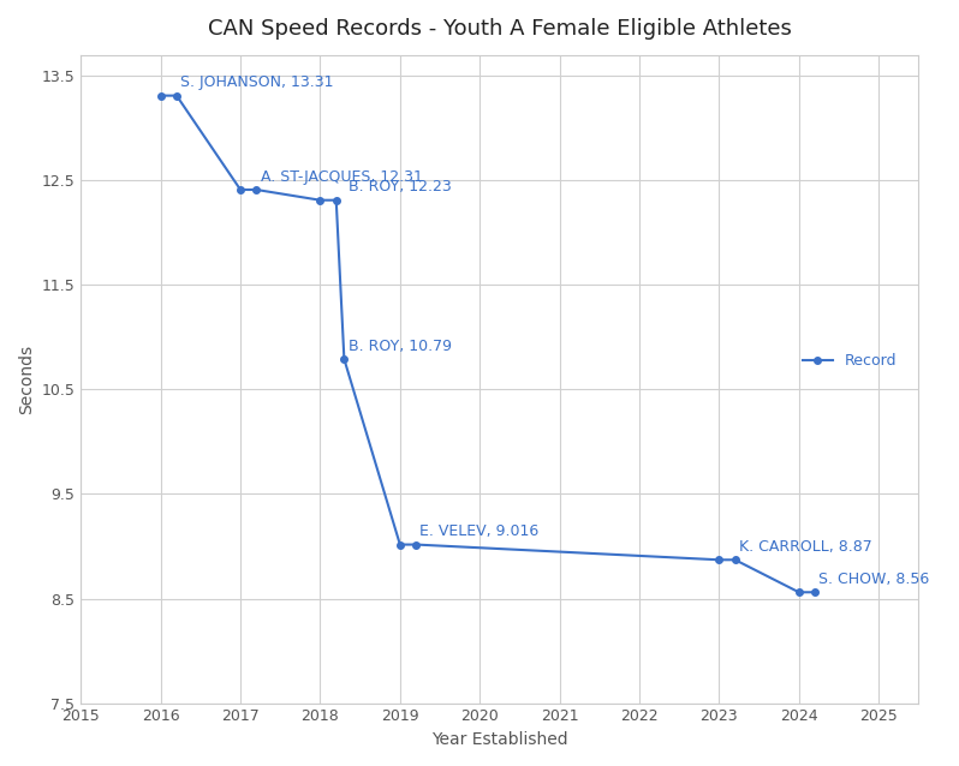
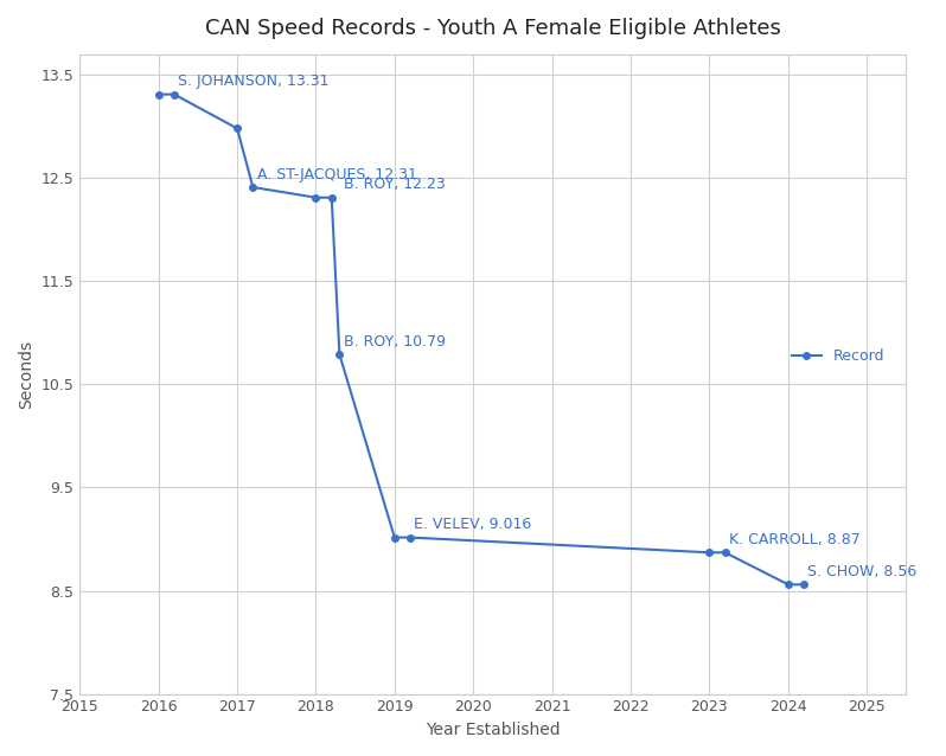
2017: 12.41 -> 12.98
